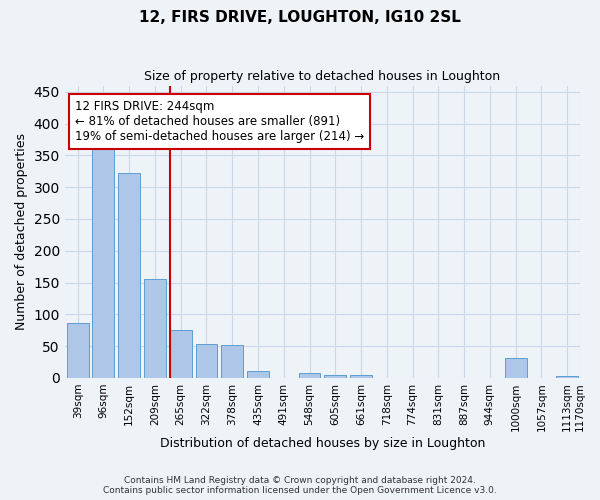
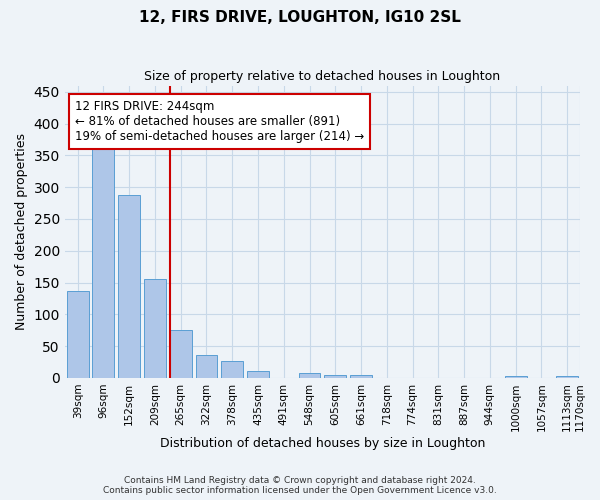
39sqm: 86 -> 136
152sqm: 322 -> 288
322sqm: 54 -> 36
378sqm: 52 -> 26
1000sqm: 32 -> 3
